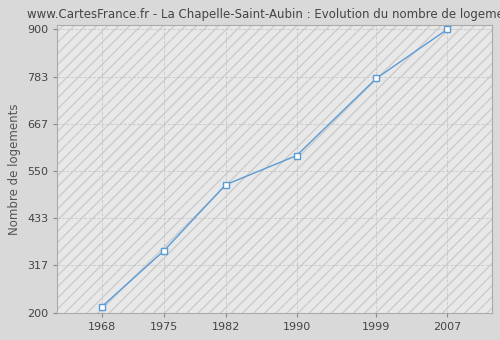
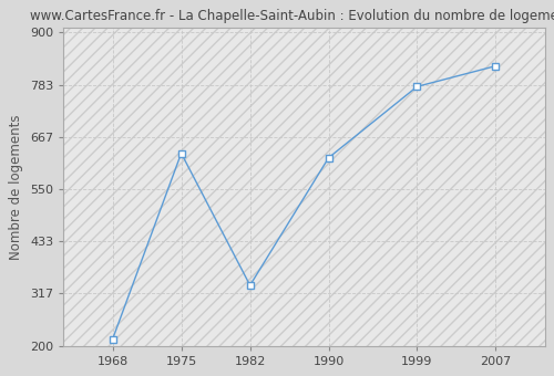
1975: 352 -> 630
1982: 516 -> 335
1990: 588 -> 620
2007: 900 -> 825
